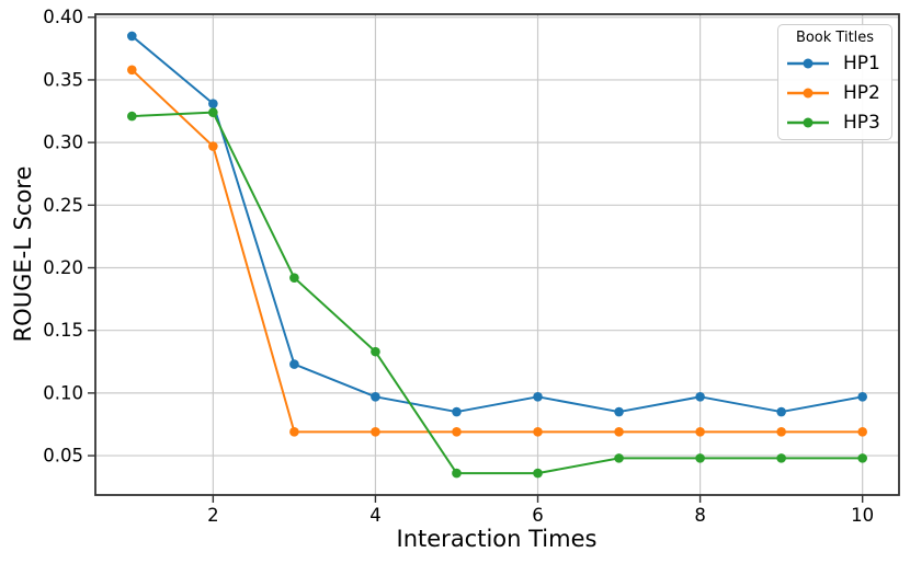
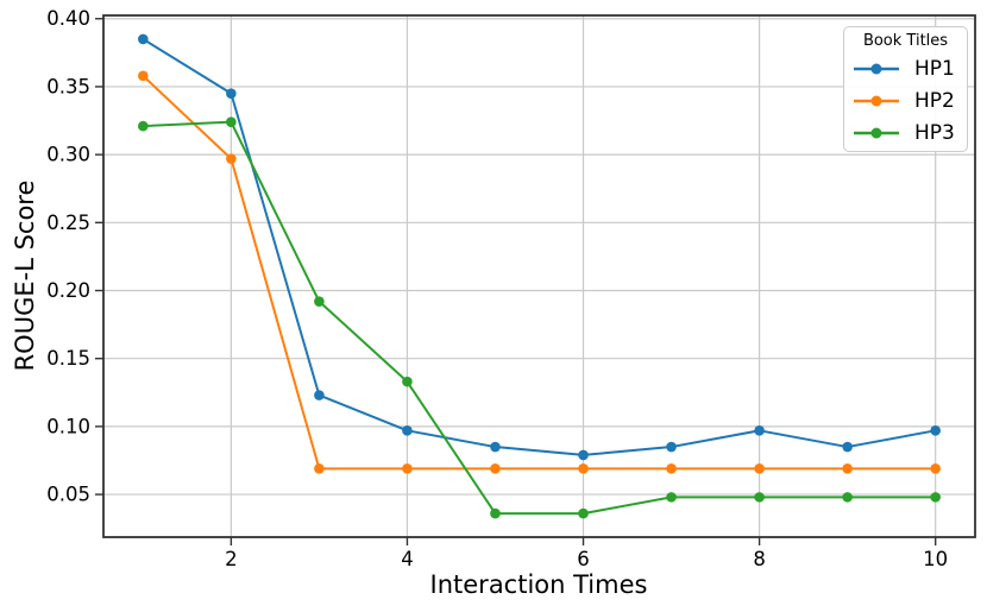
HP1/2: 0.331 -> 0.345
HP1/6: 0.097 -> 0.079
